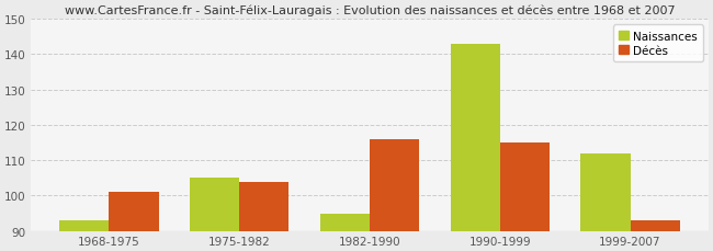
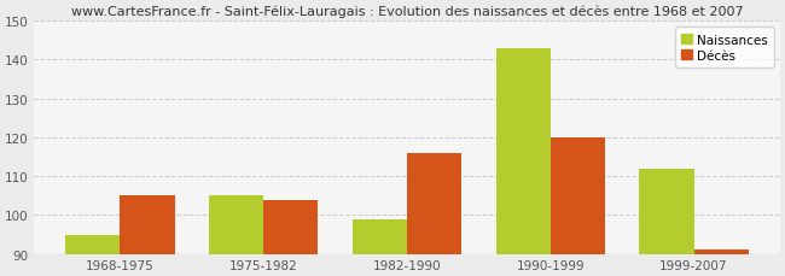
Naissances/1968-1975: 93 -> 95
Décès/1968-1975: 101 -> 105
Naissances/1982-1990: 95 -> 99
Décès/1990-1999: 115 -> 120
Décès/1999-2007: 93 -> 91
